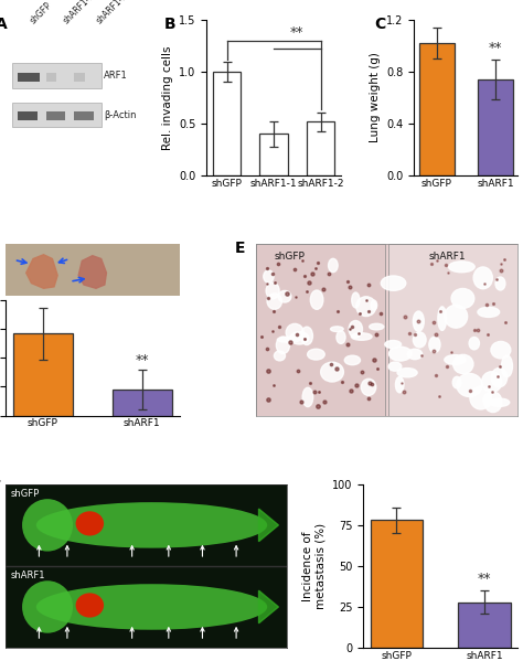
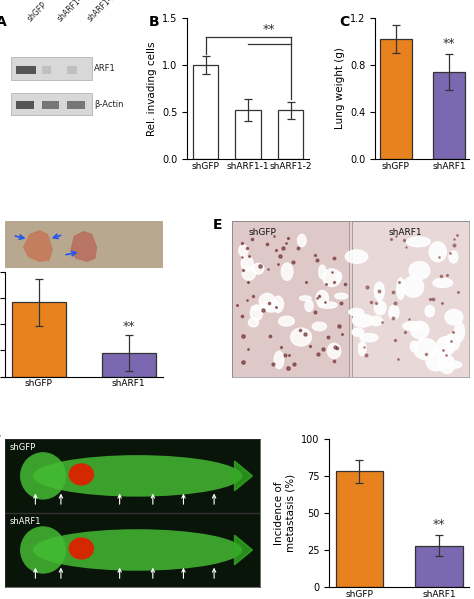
shARF1-1: 0.40 -> 0.52
